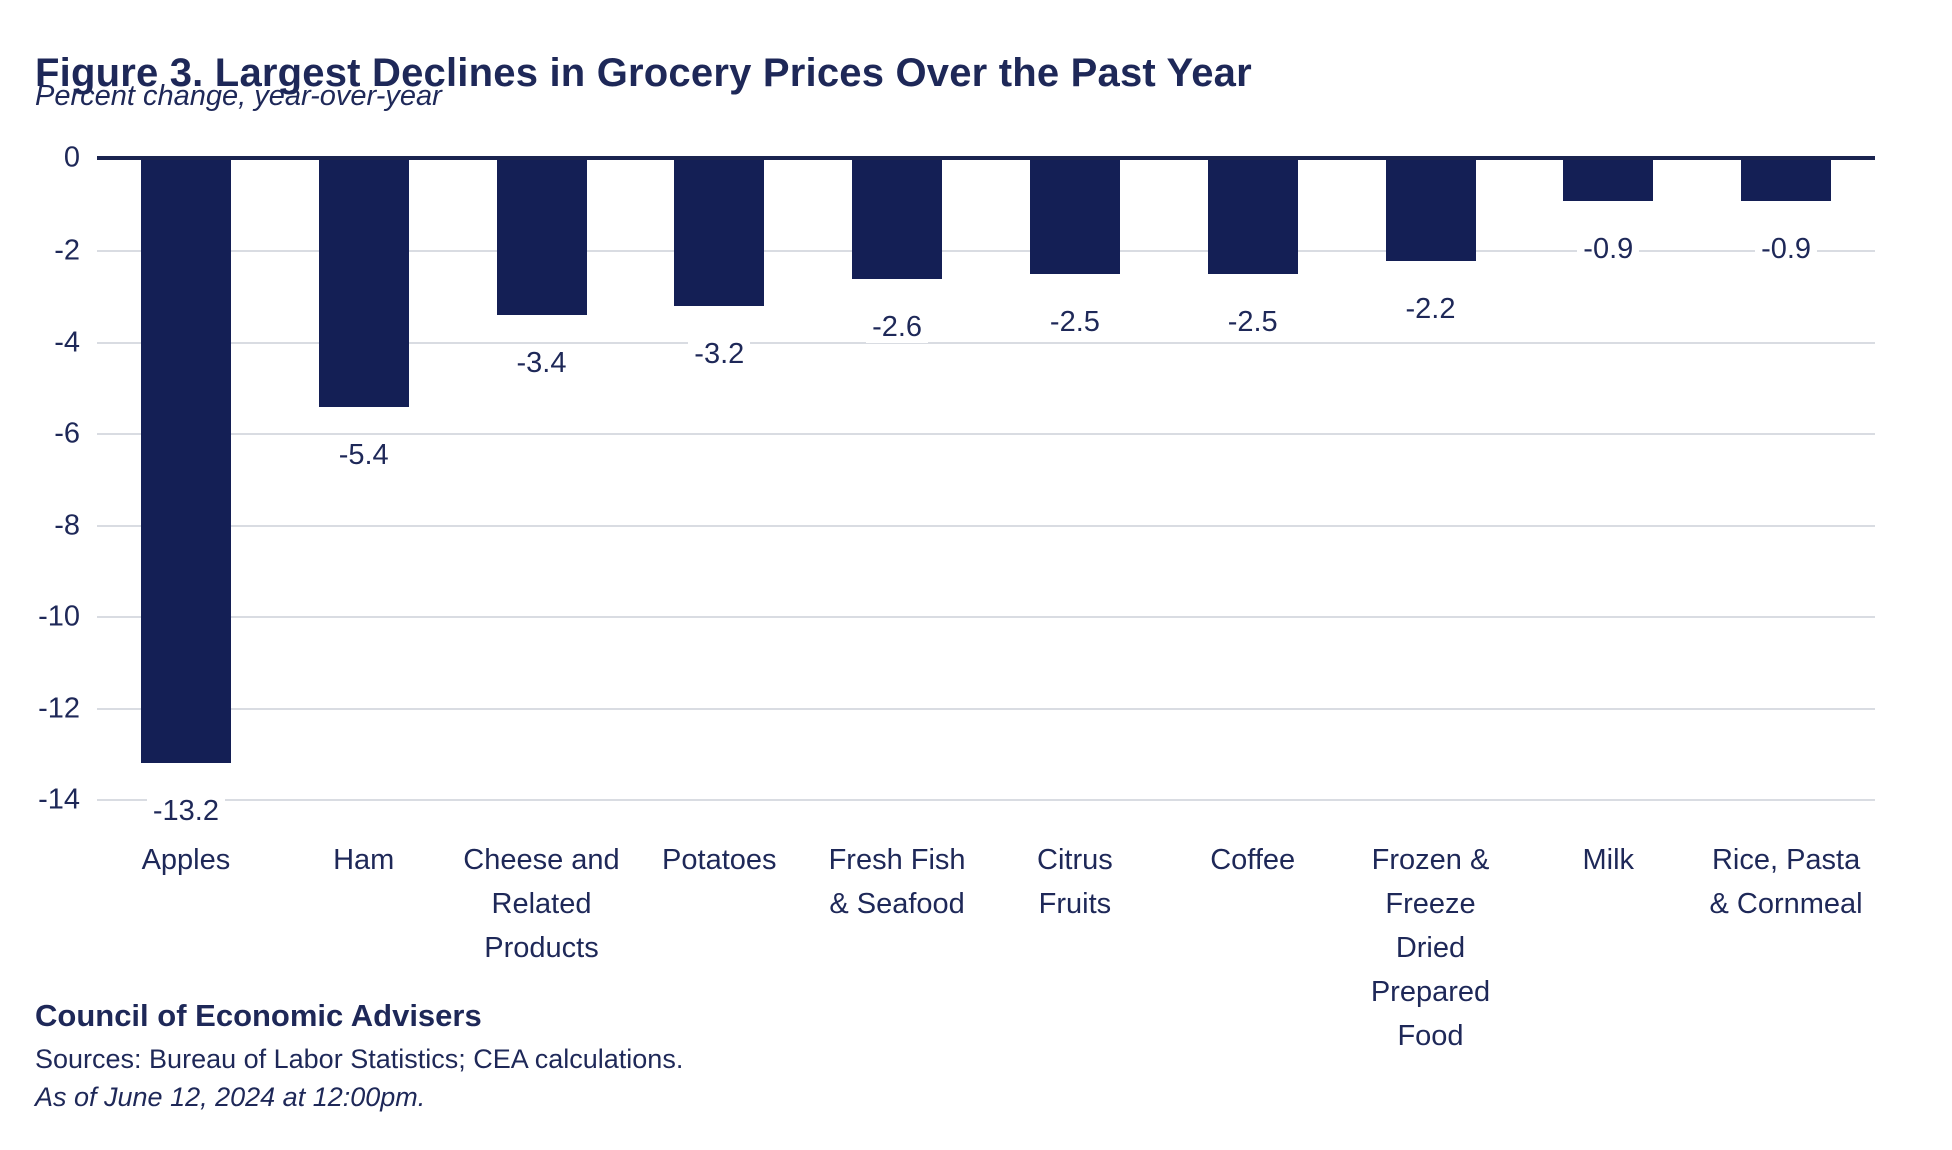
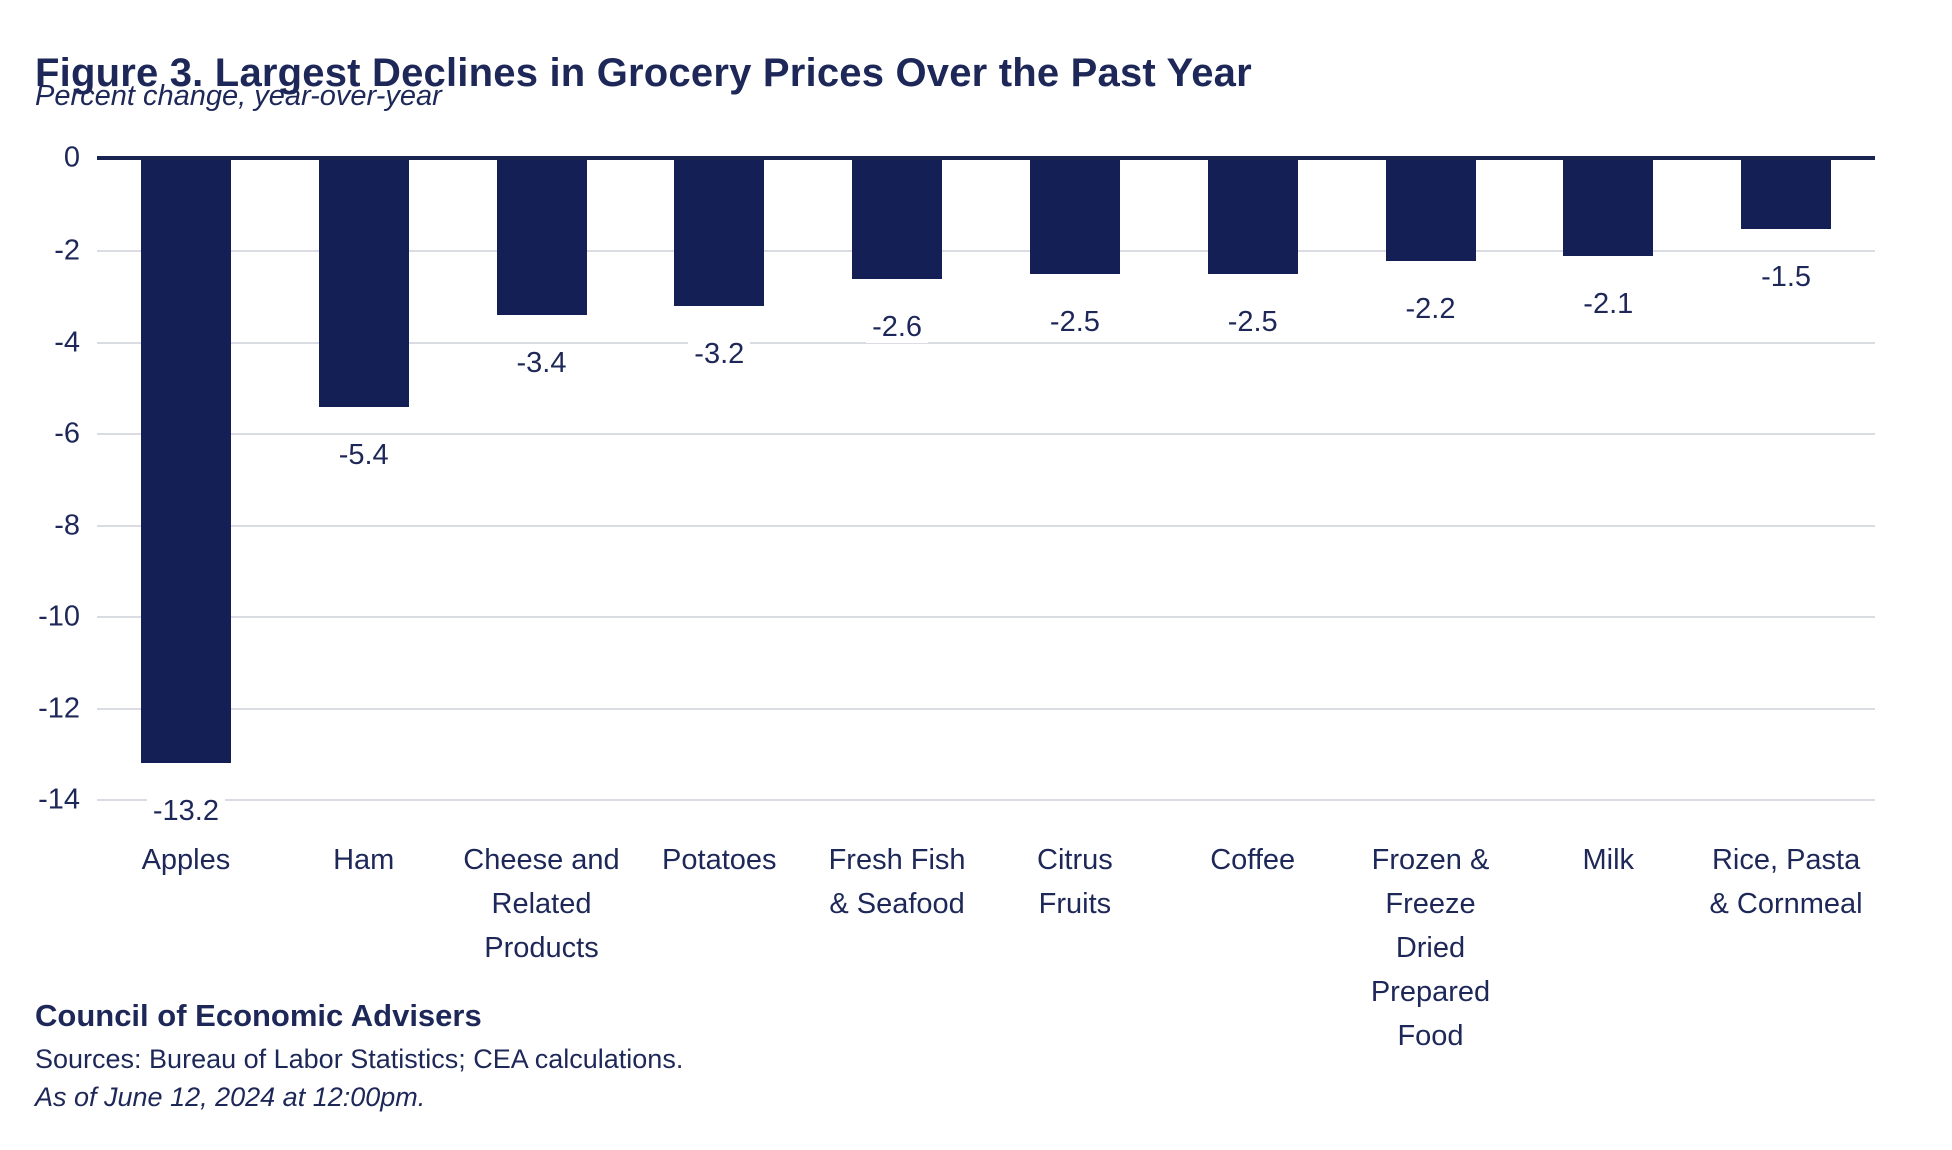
Milk: -0.9 -> -2.1
Rice, Pasta & Cornmeal: -0.9 -> -1.5
